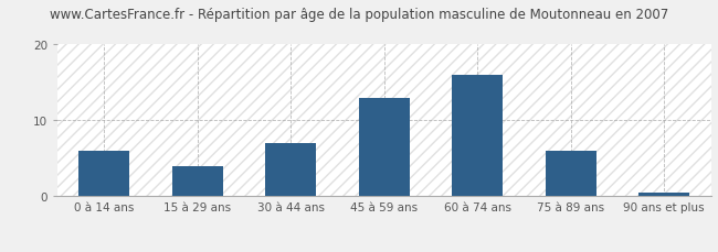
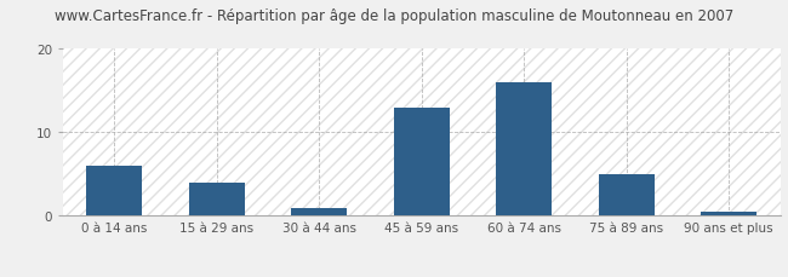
30 à 44 ans: 7.0 -> 1.0
75 à 89 ans: 6.0 -> 5.0
